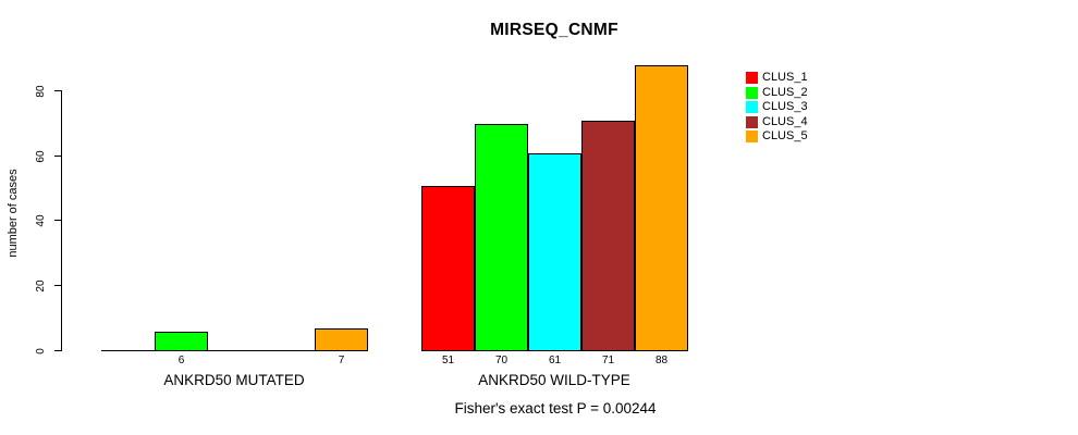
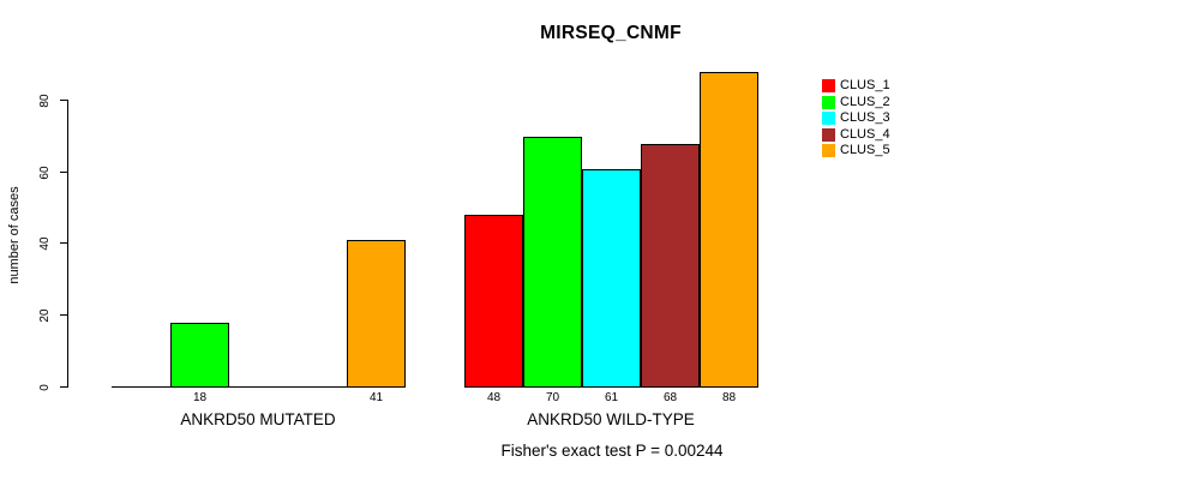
CLUS_2/ANKRD50 MUTATED: 6 -> 18
CLUS_5/ANKRD50 MUTATED: 7 -> 41
CLUS_1/ANKRD50 WILD-TYPE: 51 -> 48
CLUS_4/ANKRD50 WILD-TYPE: 71 -> 68
